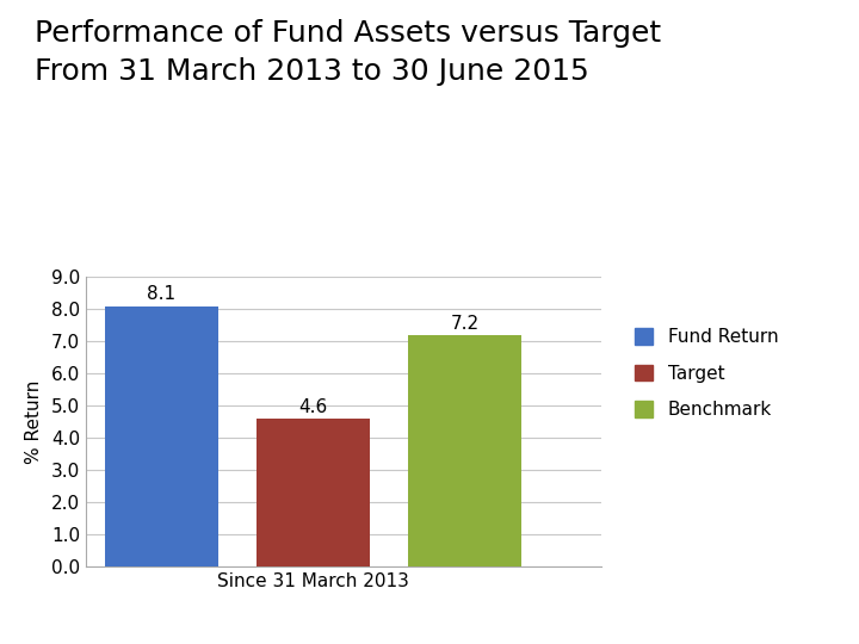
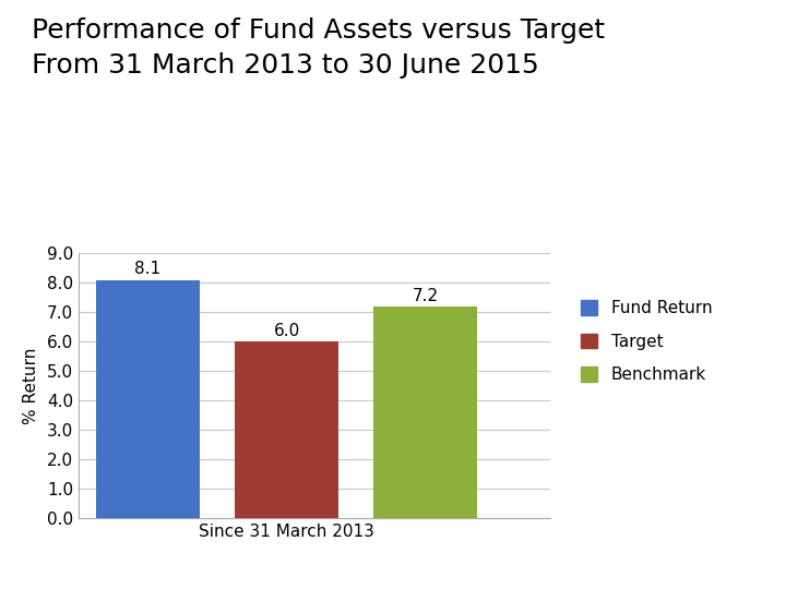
Since 31 March 2013: 4.6 -> 6.0
